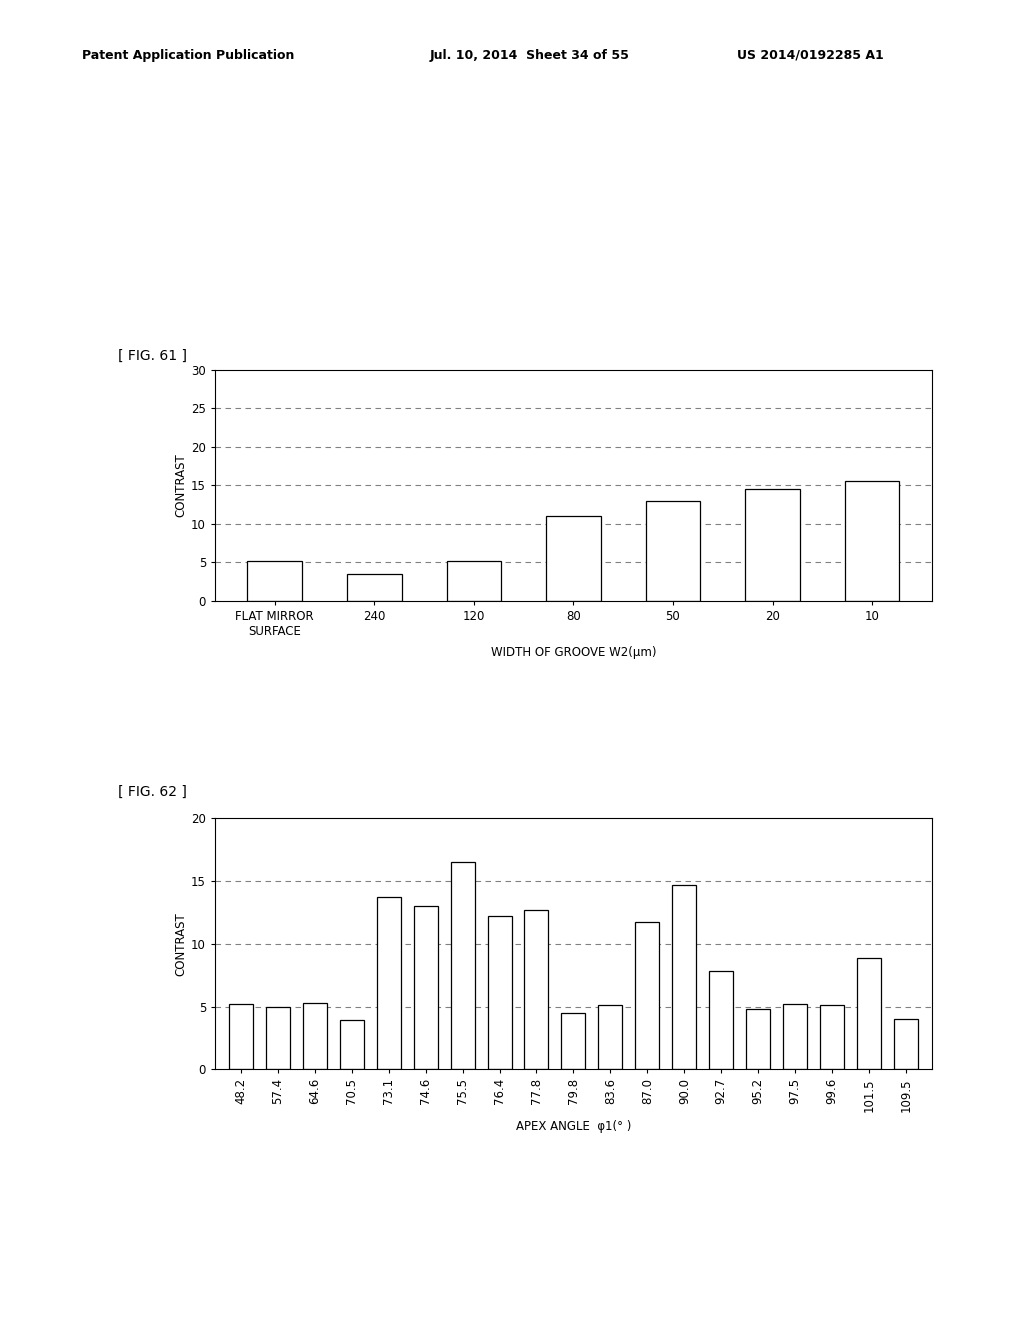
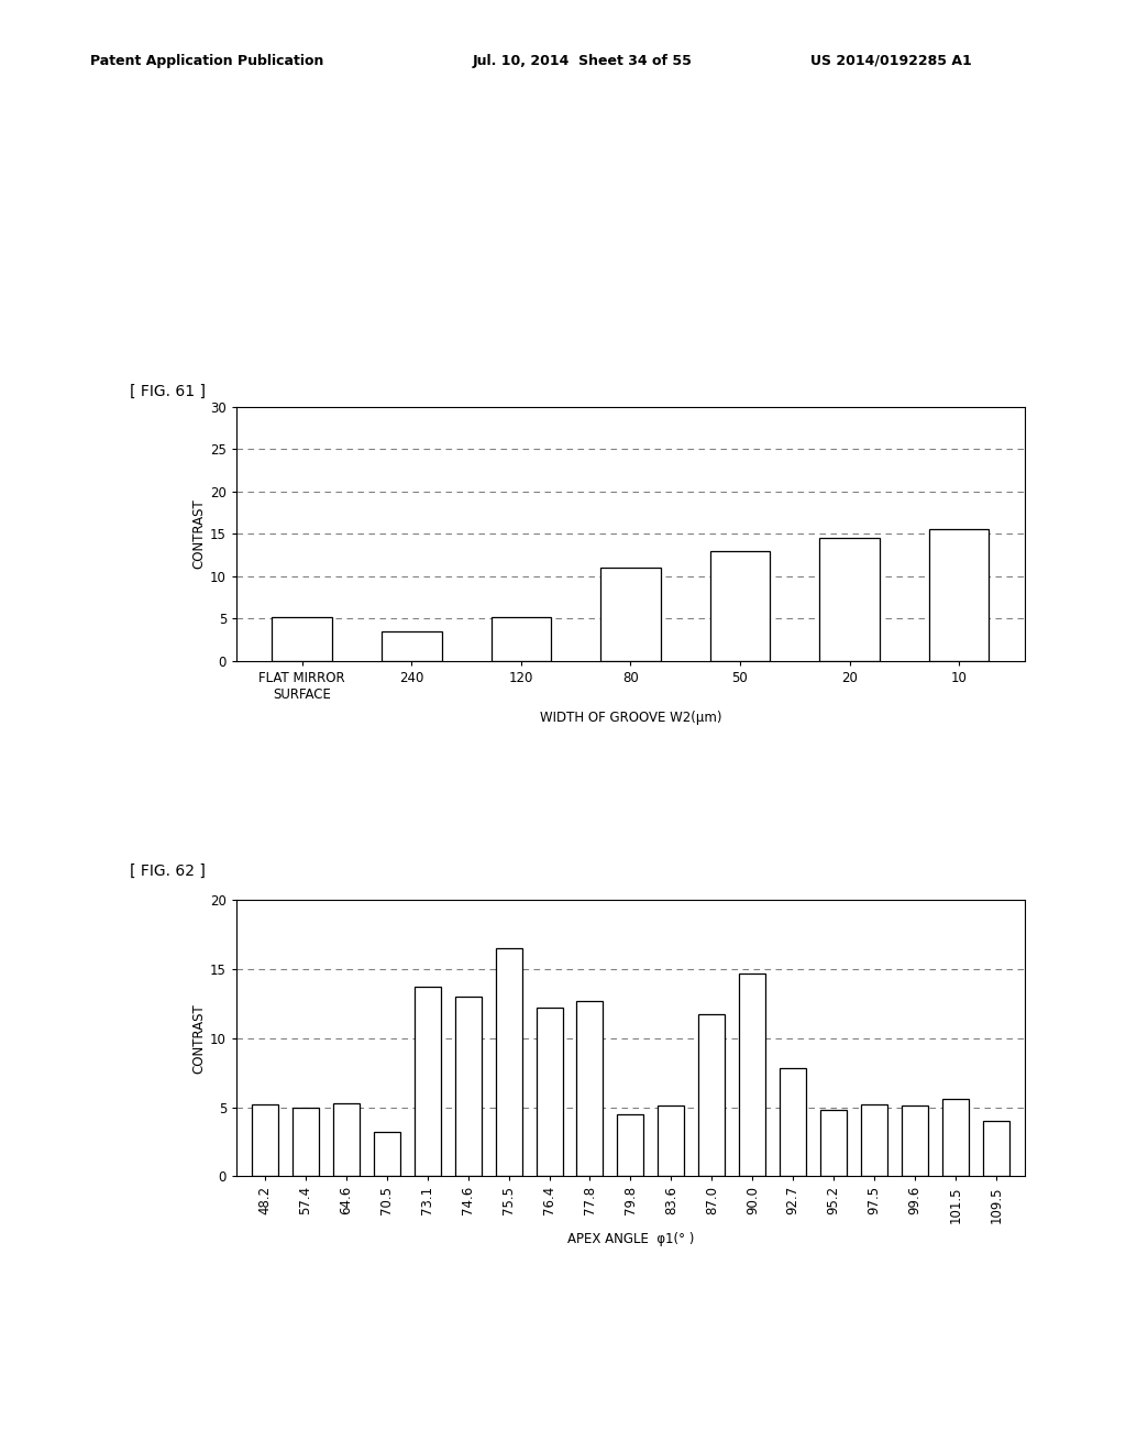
70.5: 3.9 -> 3.2
101.5: 8.9 -> 5.6
